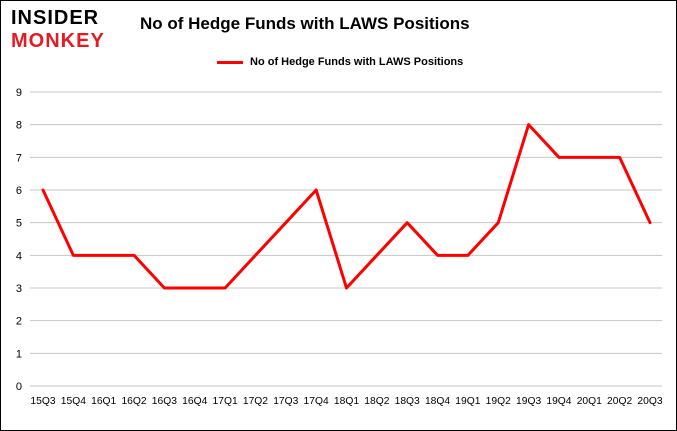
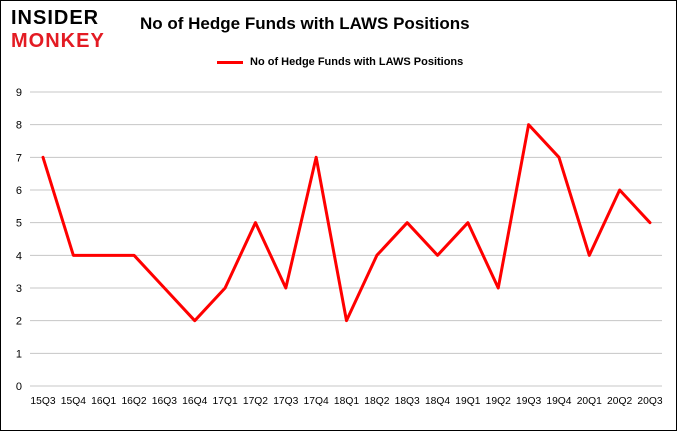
15Q3: 6 -> 7
16Q4: 3 -> 2
17Q2: 4 -> 5
17Q3: 5 -> 3
17Q4: 6 -> 7
18Q1: 3 -> 2
19Q1: 4 -> 5
19Q2: 5 -> 3
20Q1: 7 -> 4
20Q2: 7 -> 6
